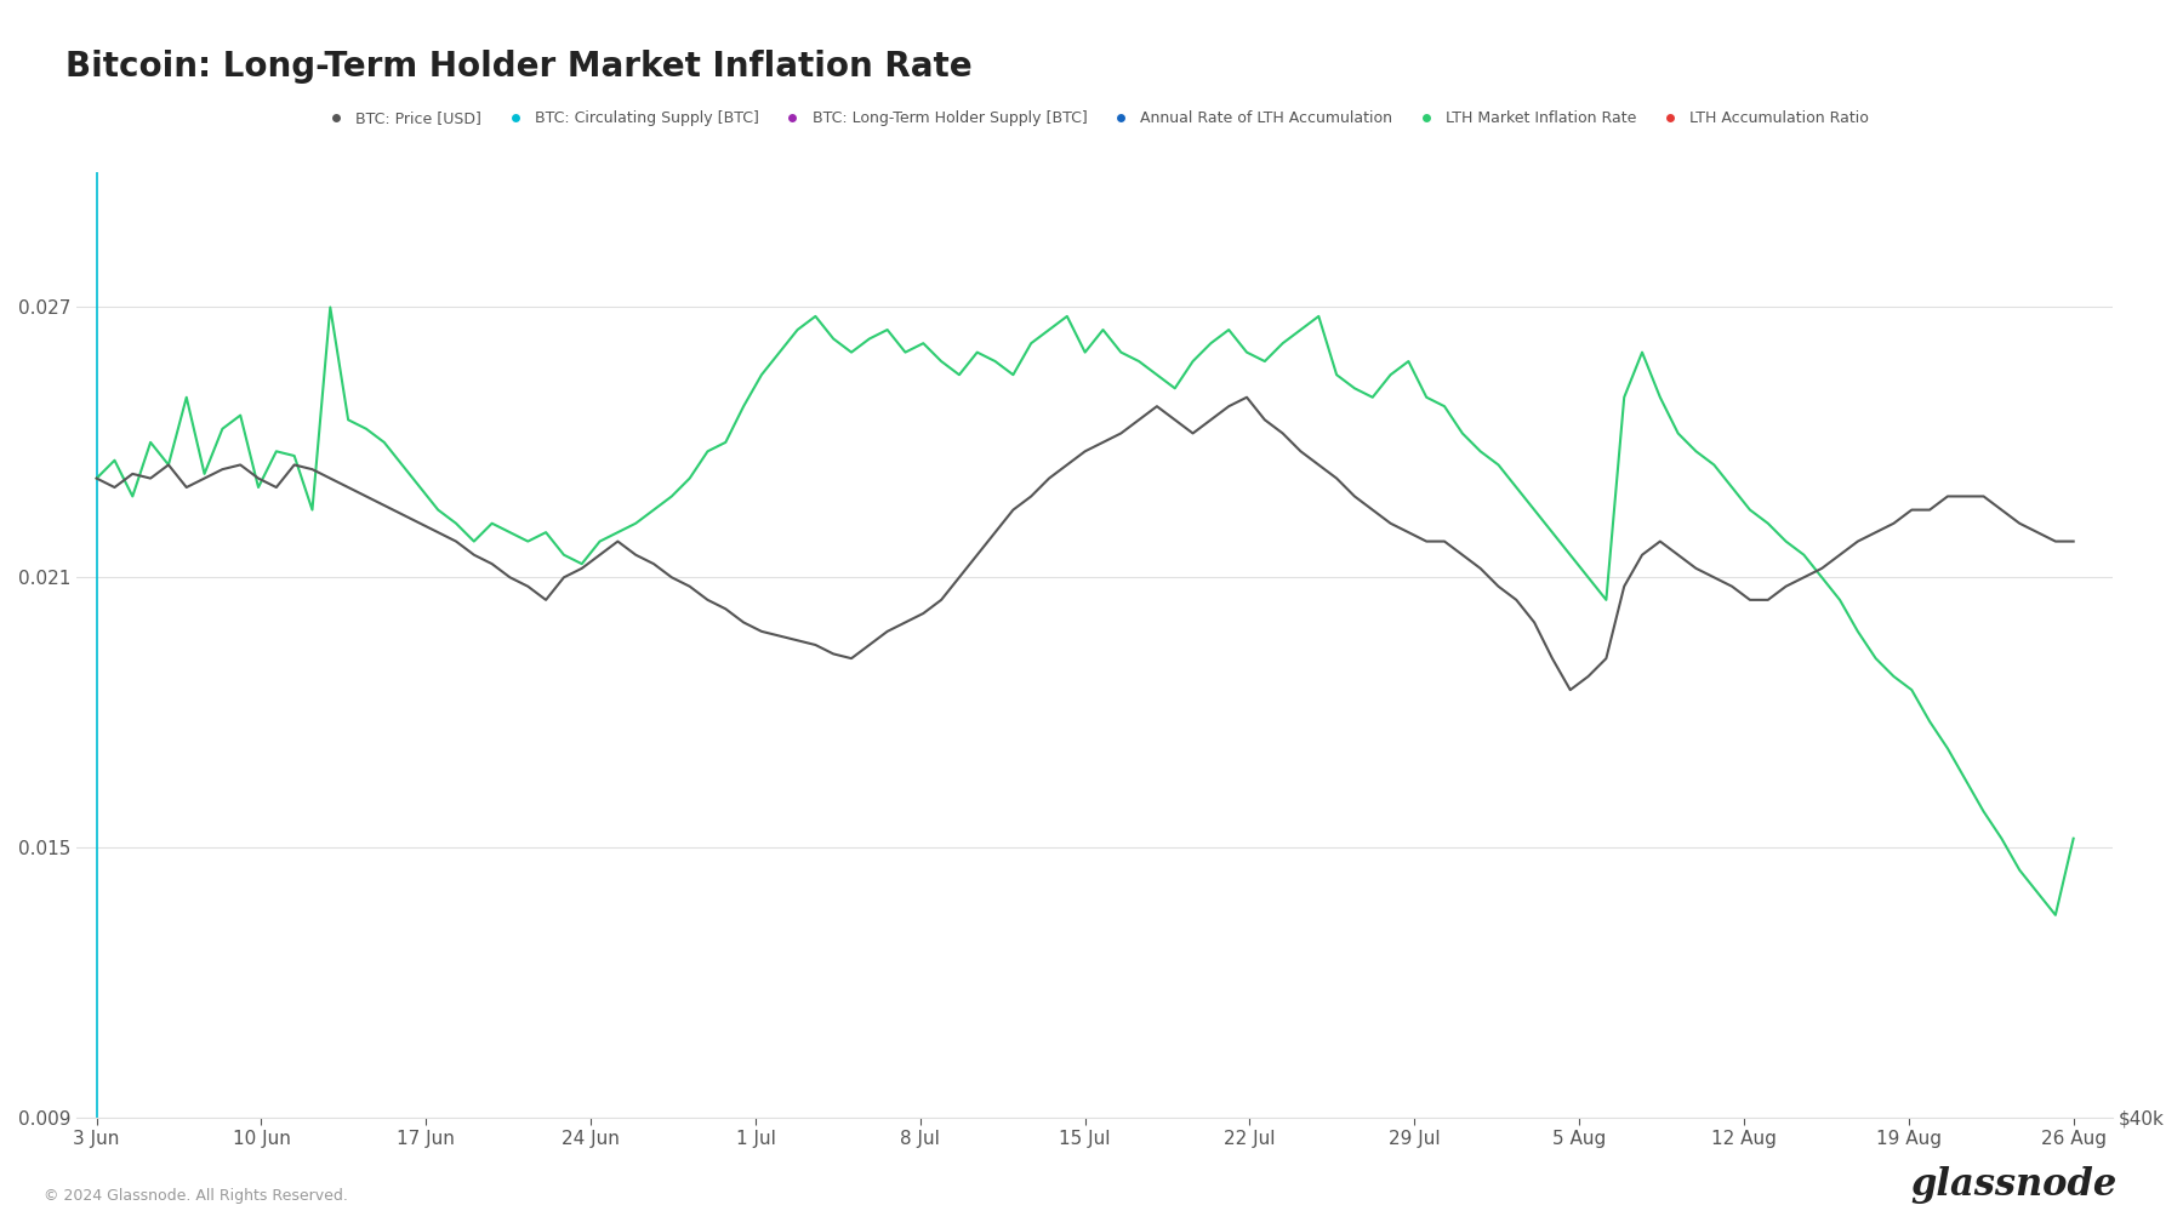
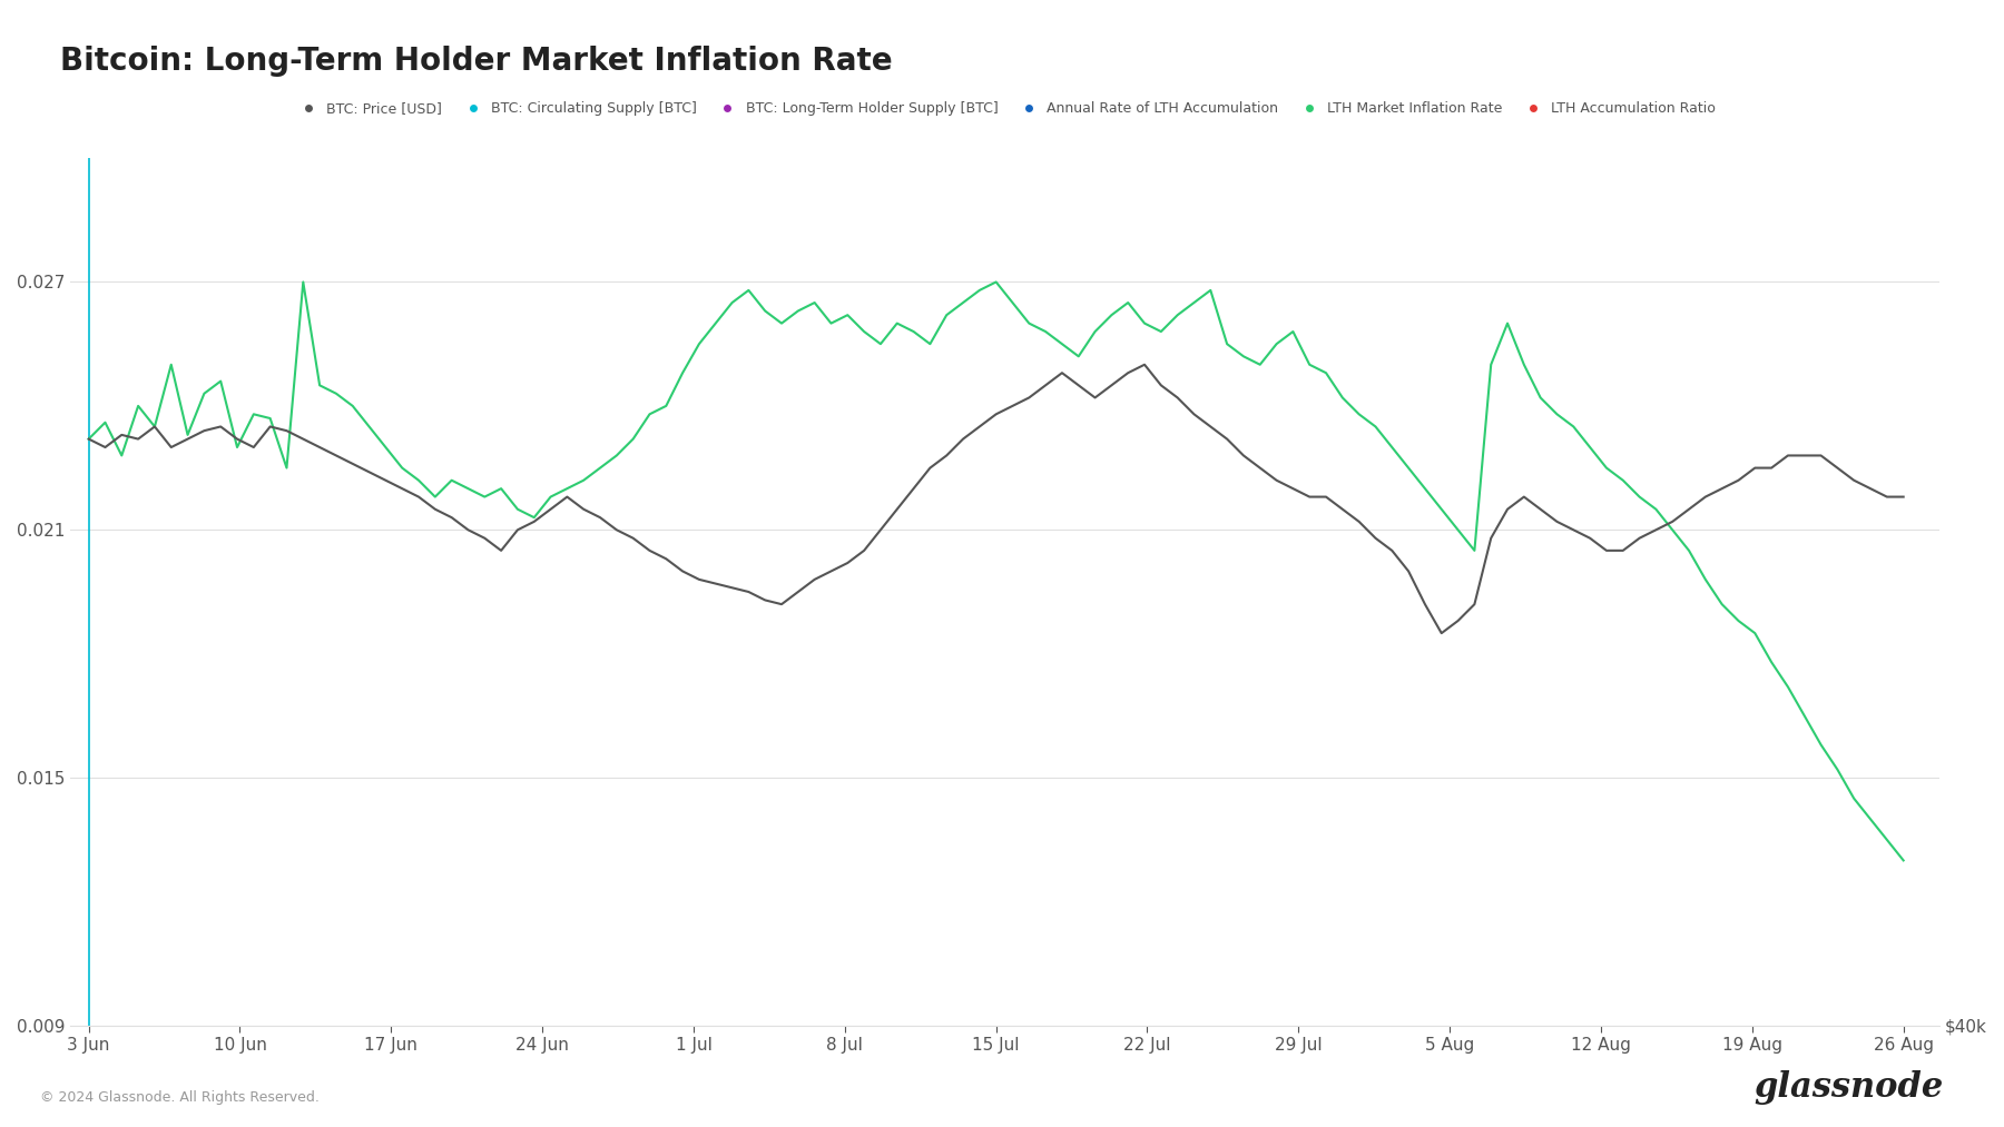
LTH Market Inflation Rate/15 Jul: 0.0260 -> 0.0270
LTH Market Inflation Rate/26 Aug: 0.0152 -> 0.0130
